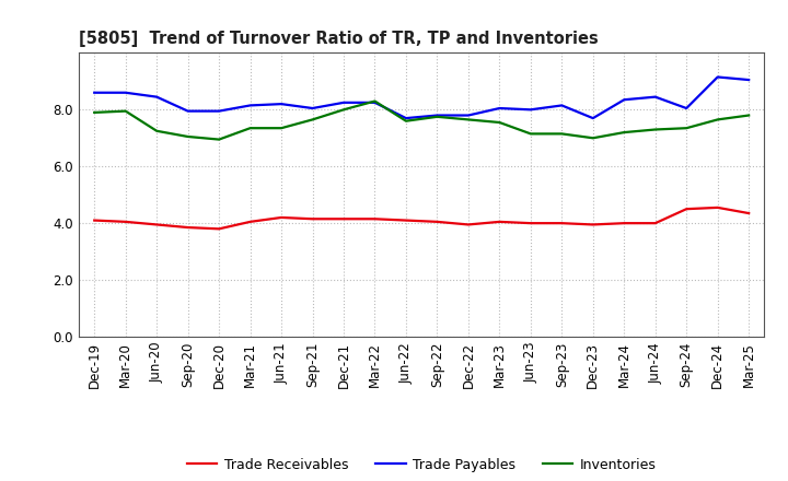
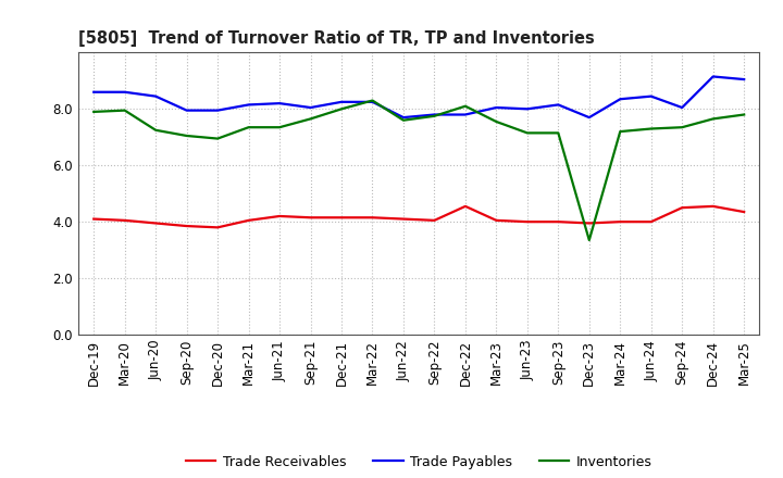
Trade Receivables/Dec-22: 3.95 -> 4.55
Inventories/Dec-22: 7.65 -> 8.10
Inventories/Dec-23: 7.00 -> 3.35
